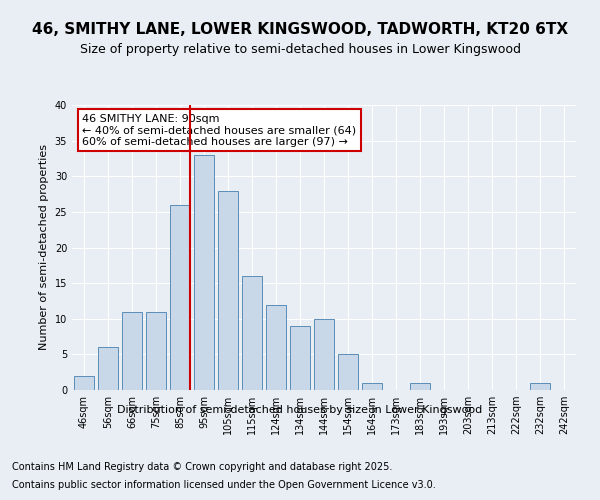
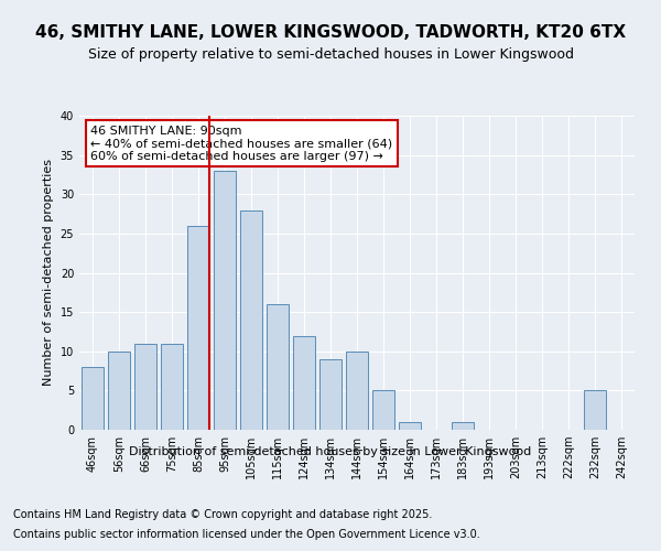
46sqm: 2 -> 8
56sqm: 6 -> 10
232sqm: 1 -> 5
